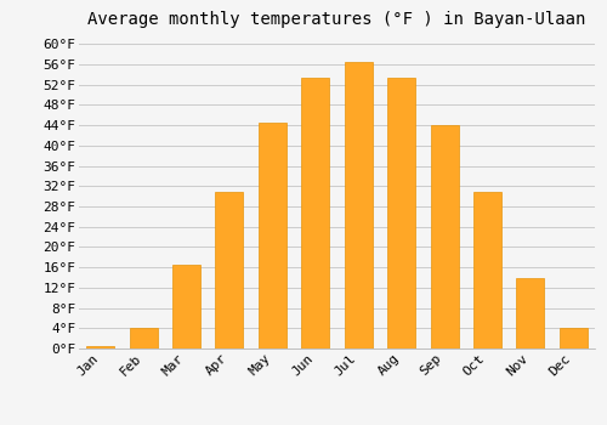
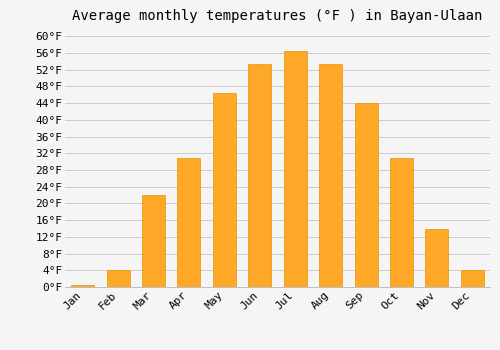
Mar: 16.5°F -> 22.0°F
May: 44.5°F -> 46.5°F
